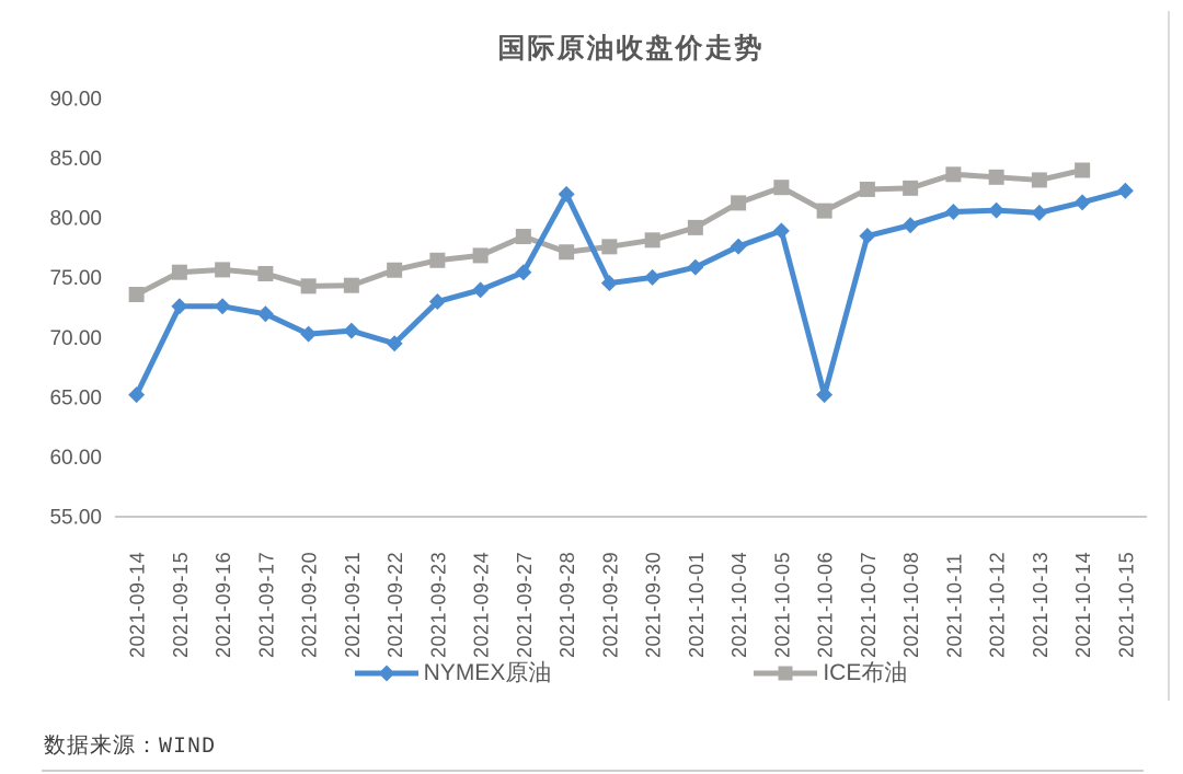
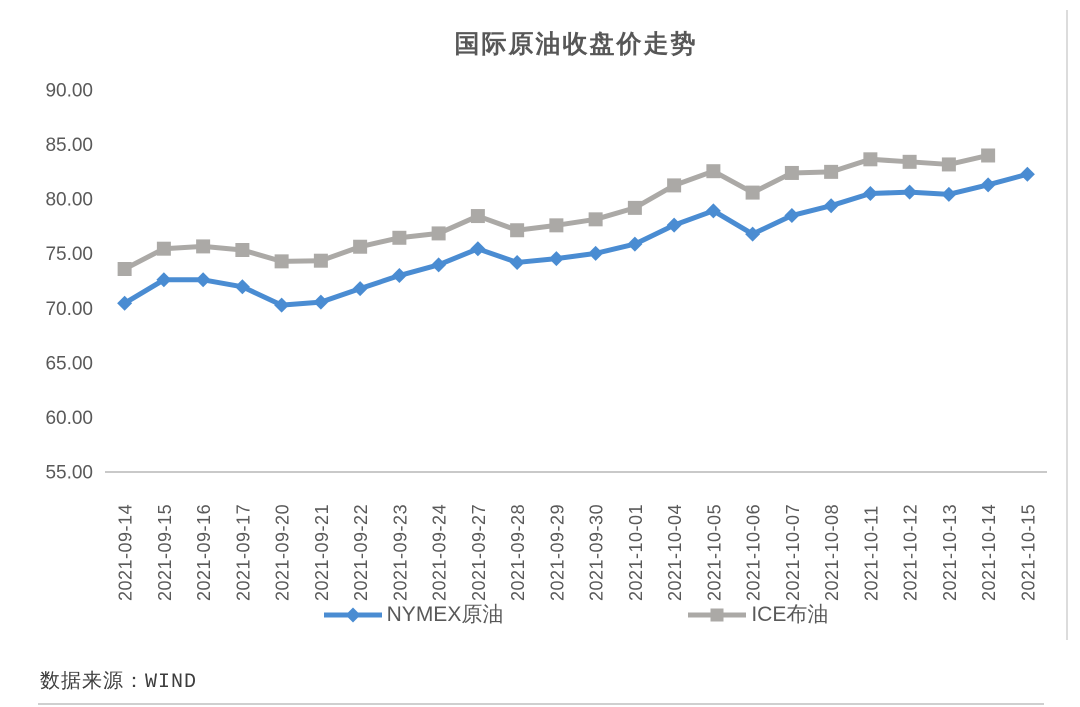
NYMEX原油/2021-09-14: 65.2 -> 70.5
NYMEX原油/2021-09-22: 69.5 -> 71.8
NYMEX原油/2021-09-28: 82.0 -> 74.2
NYMEX原油/2021-10-06: 65.2 -> 76.8
